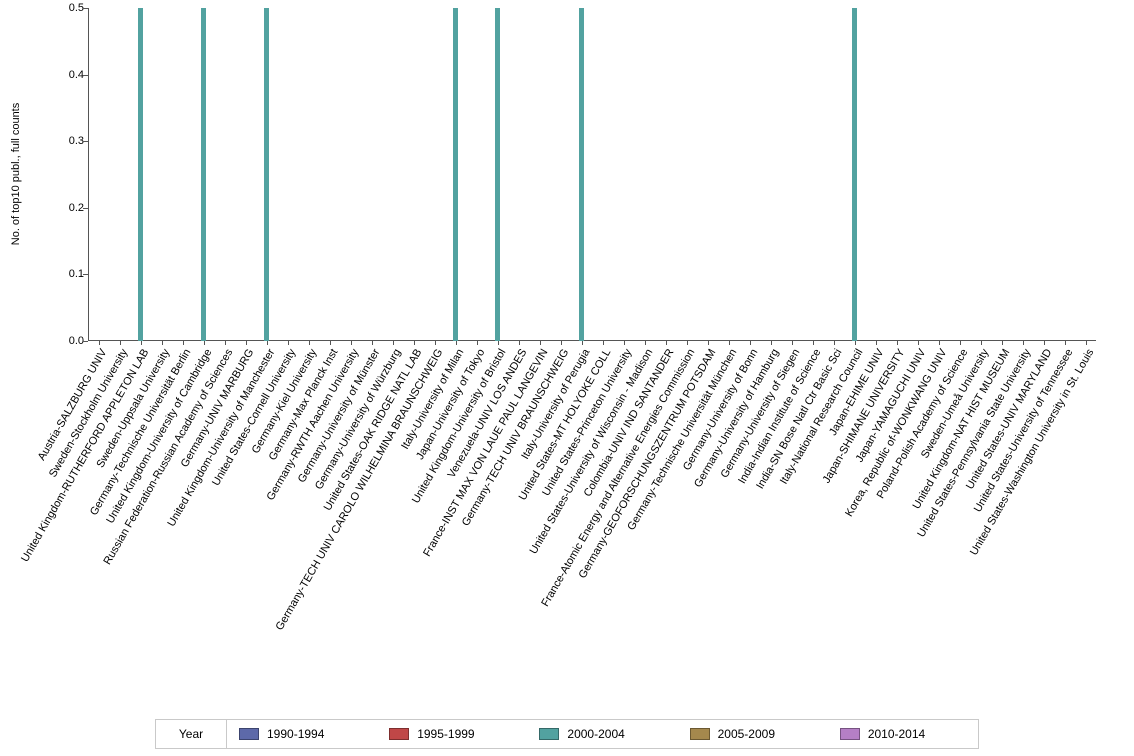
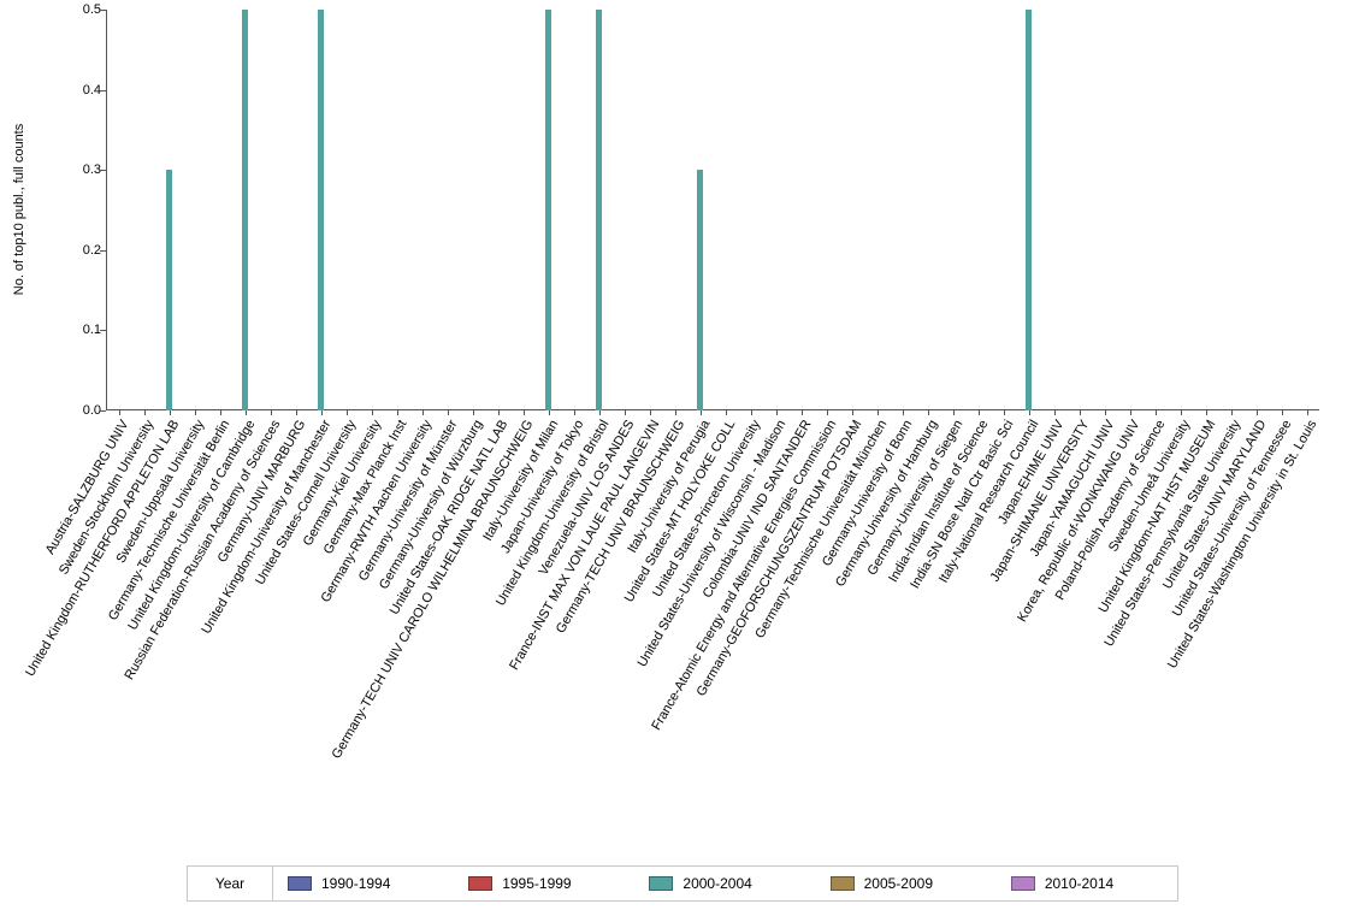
2000-2004/United Kingdom-RUTHERFORD APPLETON LAB: 0.5 -> 0.3
2000-2004/Italy-University of Perugia: 0.5 -> 0.3
